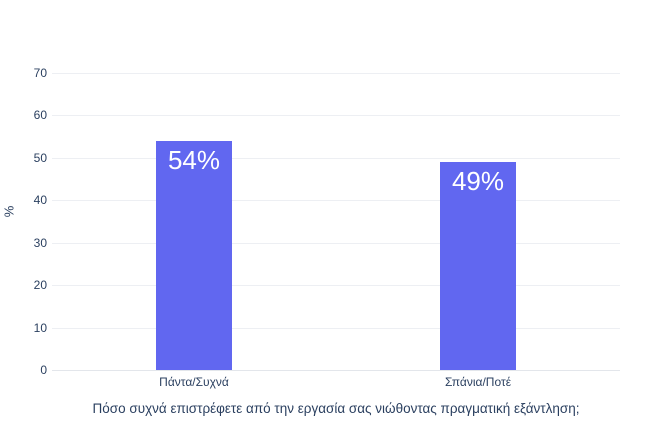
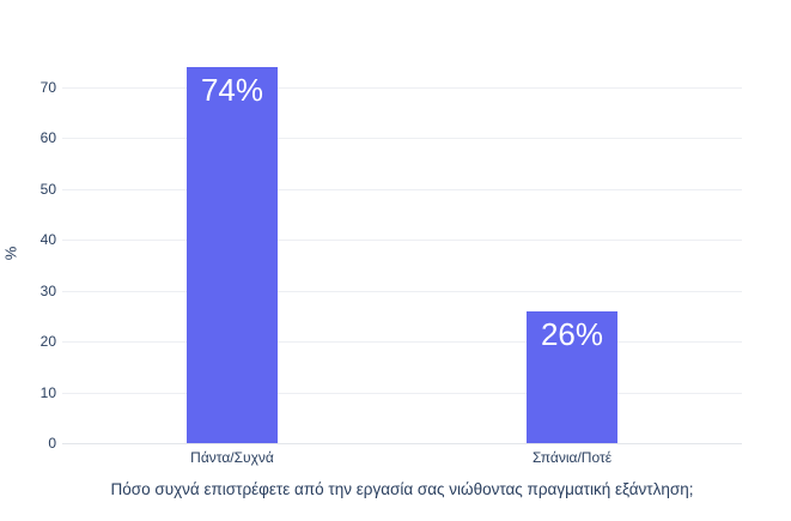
Πάντα/Συχνά: 54% -> 74%
Σπάνια/Ποτέ: 49% -> 26%
